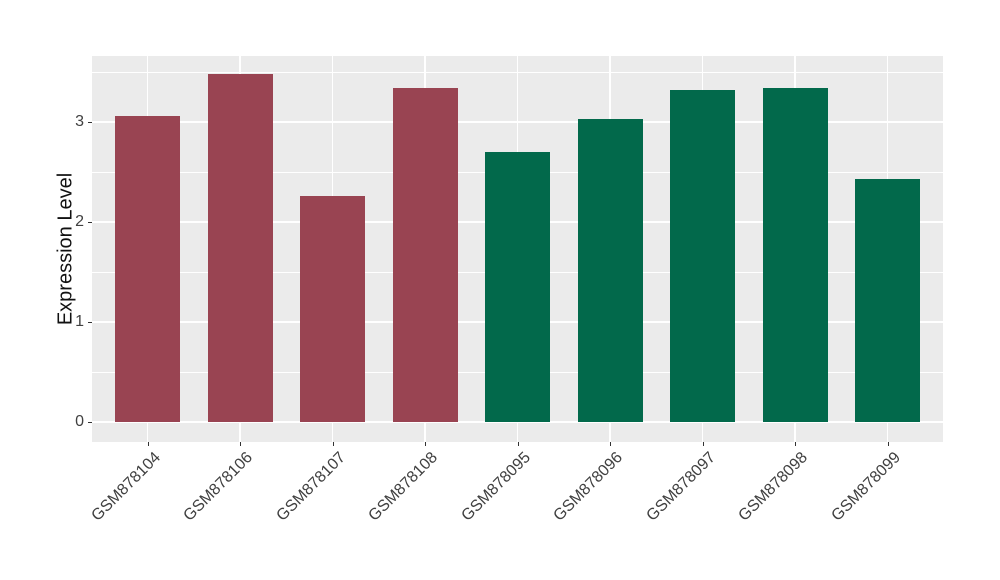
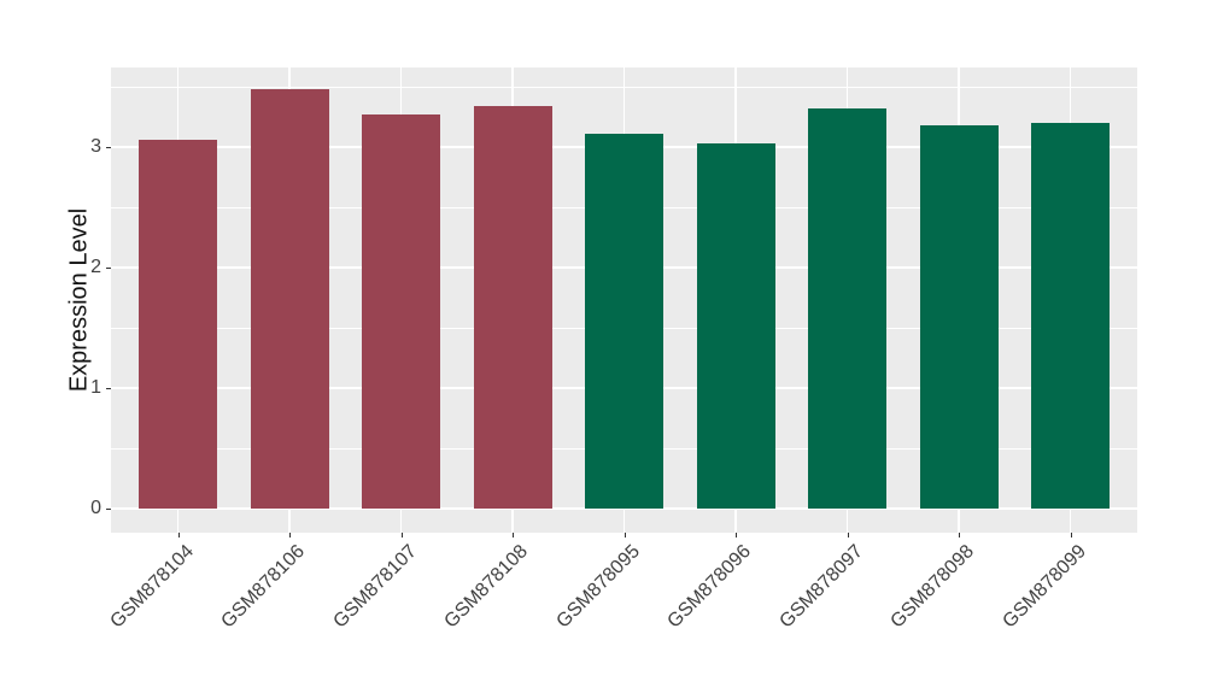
GSM878107: 2.26 -> 3.27
GSM878095: 2.70 -> 3.11
GSM878098: 3.34 -> 3.18
GSM878099: 2.43 -> 3.20
